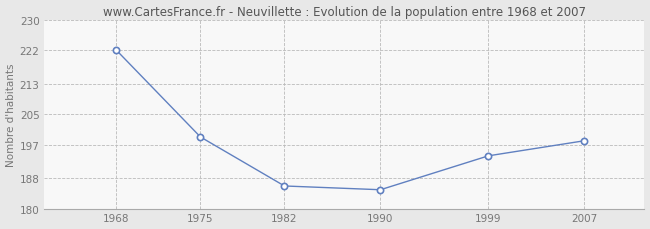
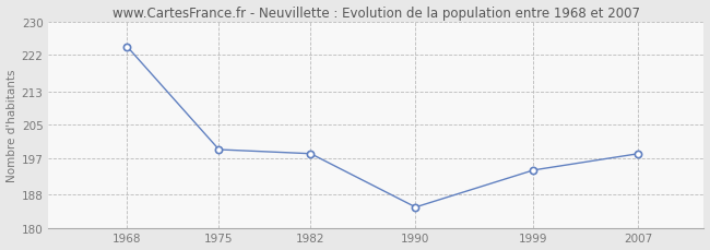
1968: 222 -> 224
1982: 186 -> 198
